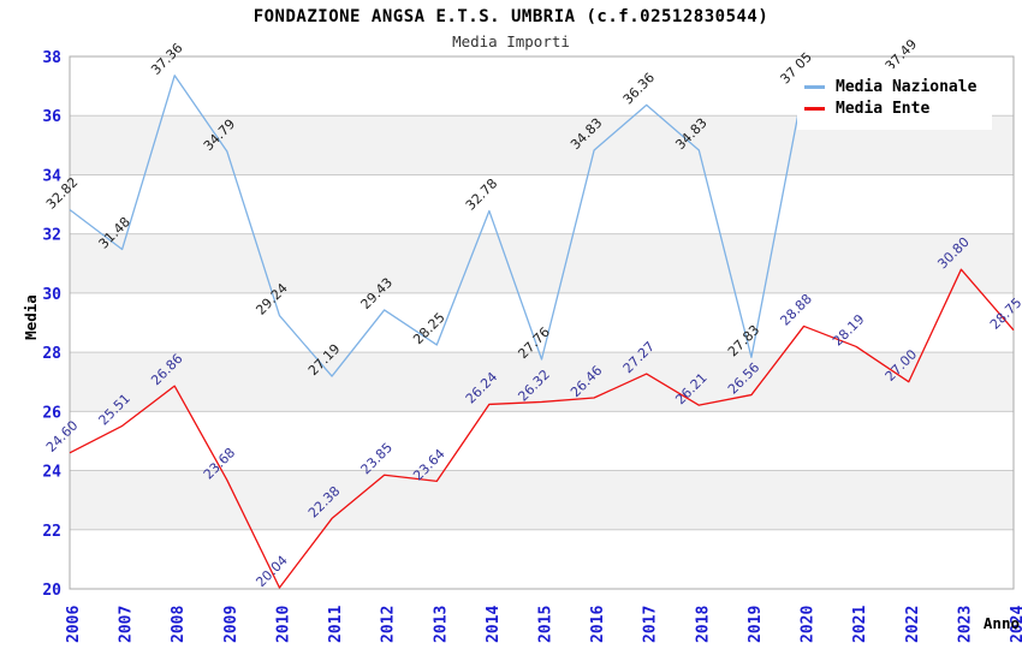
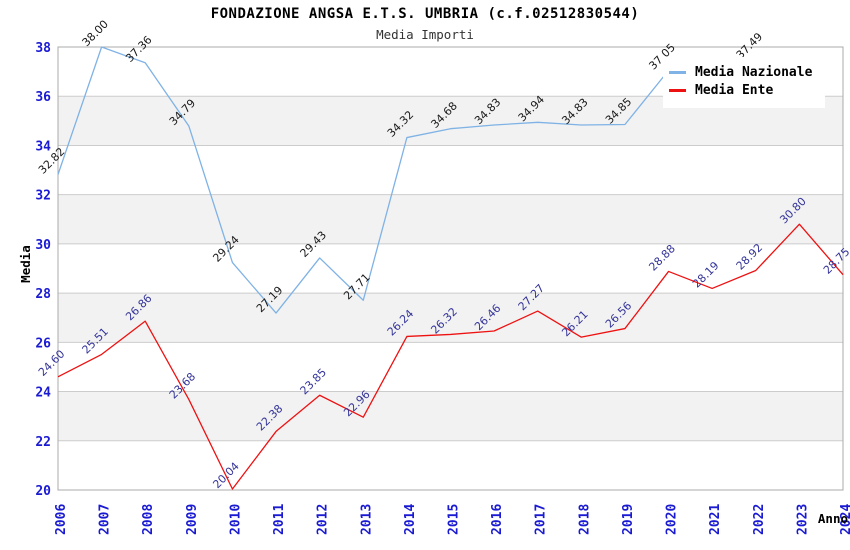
Media Nazionale/2007: 31.48 -> 38.00
Media Nazionale/2013: 28.25 -> 27.71
Media Ente/2013: 23.64 -> 22.96
Media Nazionale/2014: 32.78 -> 34.32
Media Nazionale/2015: 27.76 -> 34.68
Media Nazionale/2017: 36.36 -> 34.94
Media Nazionale/2019: 27.83 -> 34.85
Media Ente/2022: 27.00 -> 28.92
